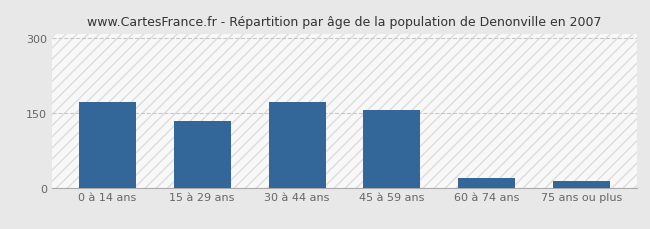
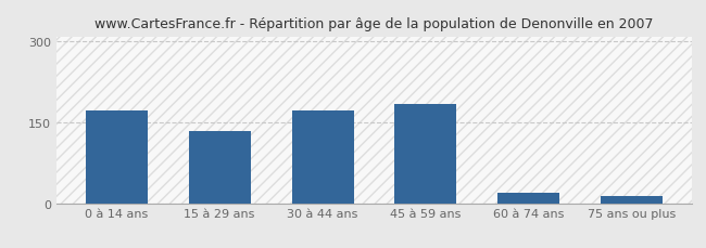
45 à 59 ans: 157 -> 185
